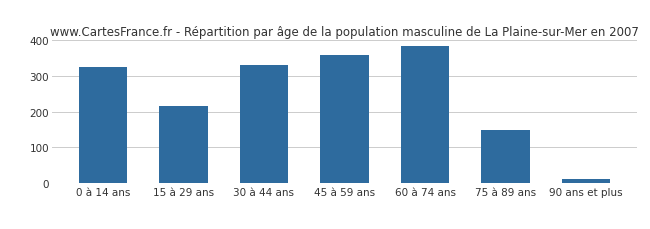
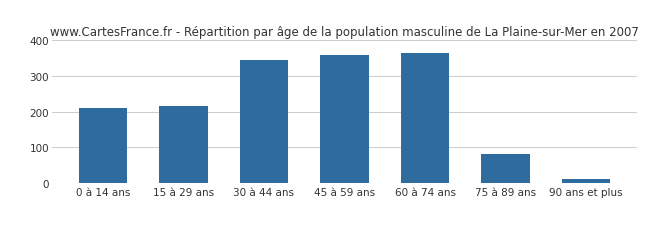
0 à 14 ans: 325 -> 210
30 à 44 ans: 330 -> 345
60 à 74 ans: 383 -> 365
75 à 89 ans: 150 -> 80
